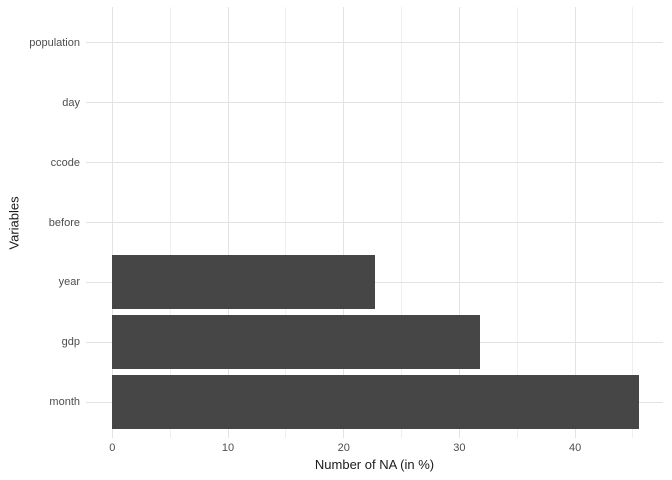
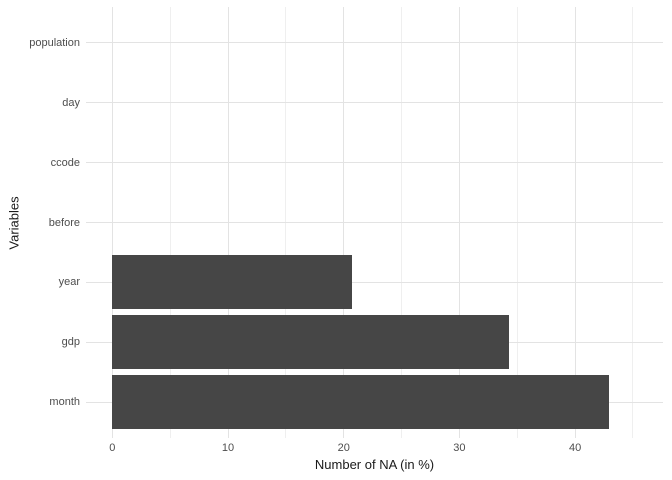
year: 22.7 -> 20.7
gdp: 31.8 -> 34.3
month: 45.5 -> 42.9
